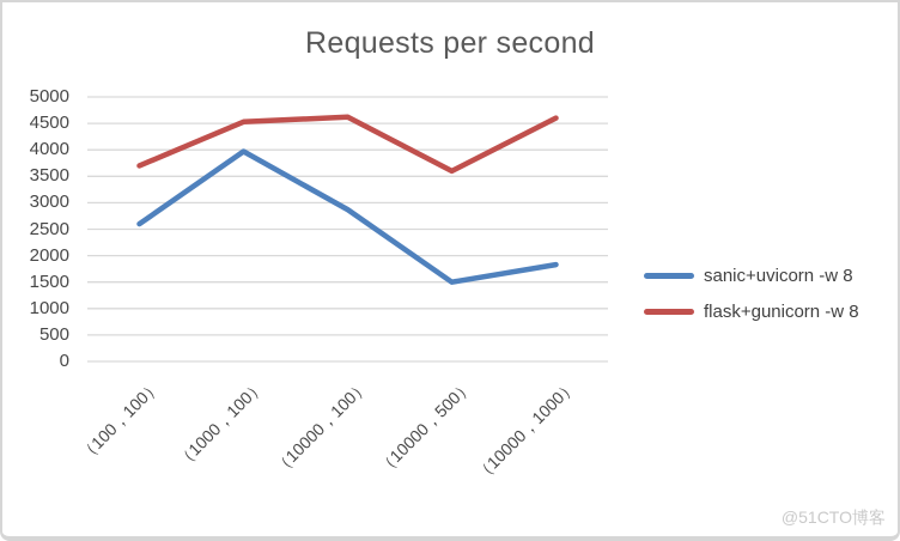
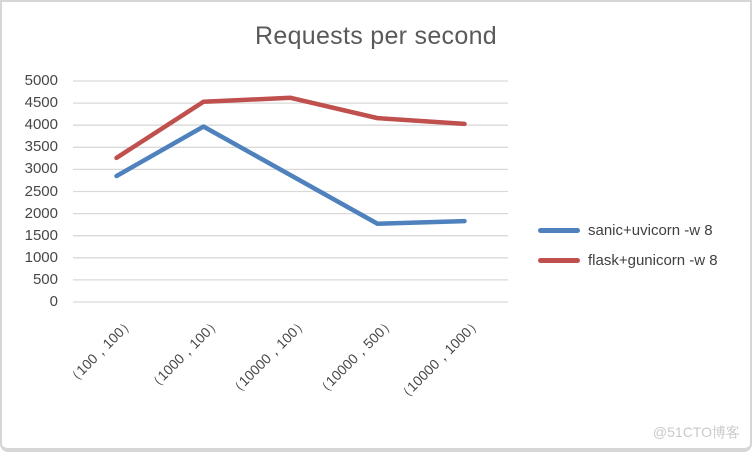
sanic+uvicorn -w 8/（100，100）: 2600 -> 2800
flask+gunicorn -w 8/（100，100）: 3700 -> 3300
sanic+uvicorn -w 8/（10000，500）: 1500 -> 1800
flask+gunicorn -w 8/（10000，500）: 3600 -> 4200
flask+gunicorn -w 8/（10000，1000）: 4600 -> 4000
